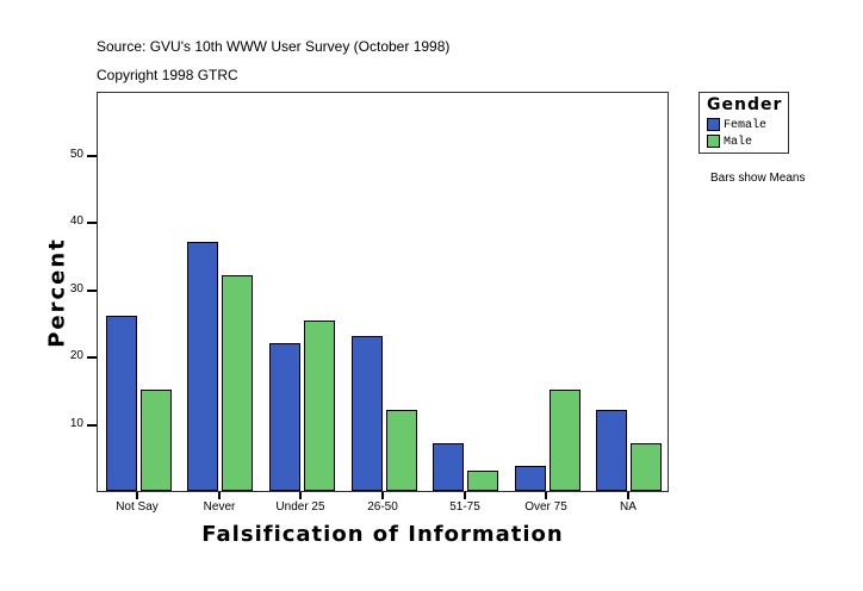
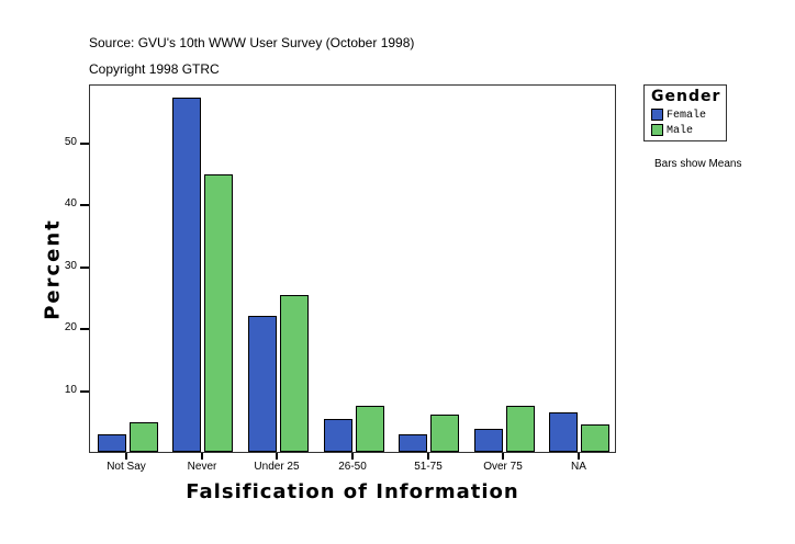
Female/Not Say: 26 -> 3
Male/Not Say: 15 -> 5
Female/Never: 37 -> 57
Male/Never: 32 -> 45
Female/26-50: 23 -> 5
Male/26-50: 12 -> 7
Female/51-75: 7 -> 3
Male/51-75: 3 -> 6
Male/Over 75: 15 -> 7
Female/NA: 12 -> 6
Male/NA: 7 -> 4
